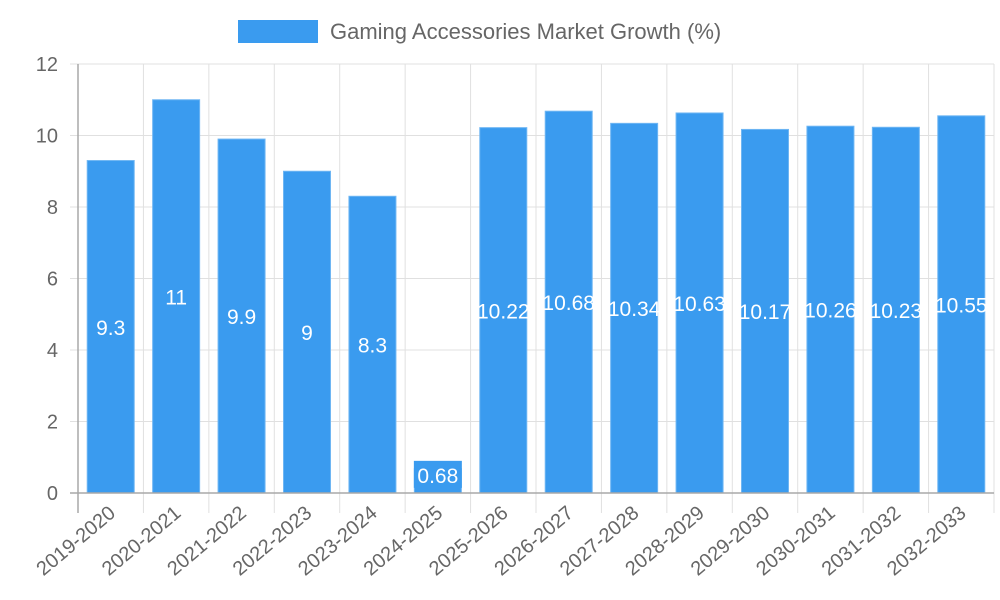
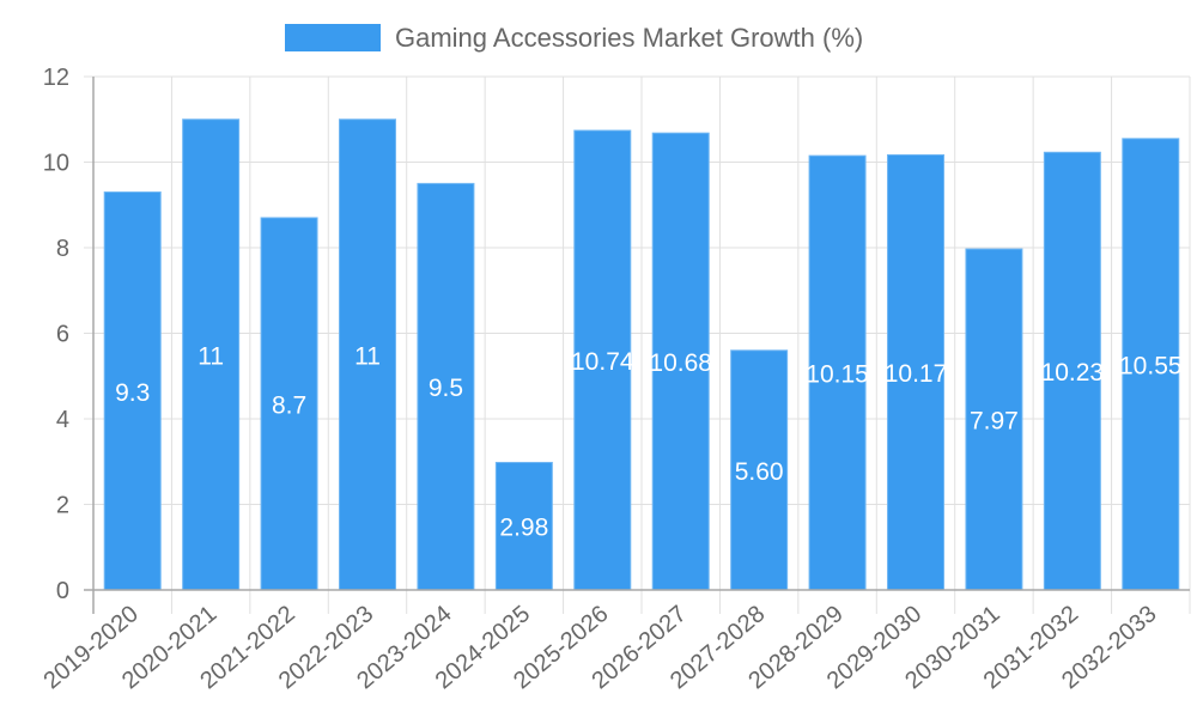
2021-2022: 9.9 -> 8.7
2022-2023: 9 -> 11
2023-2024: 8.3 -> 9.5
2024-2025: 0.68 -> 2.98
2025-2026: 10.22 -> 10.74
2027-2028: 10.34 -> 5.60
2028-2029: 10.63 -> 10.15
2030-2031: 10.26 -> 7.97
